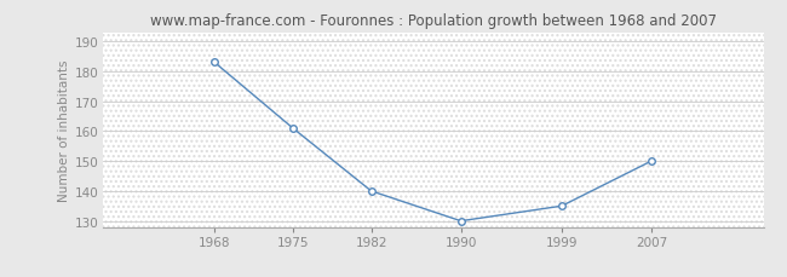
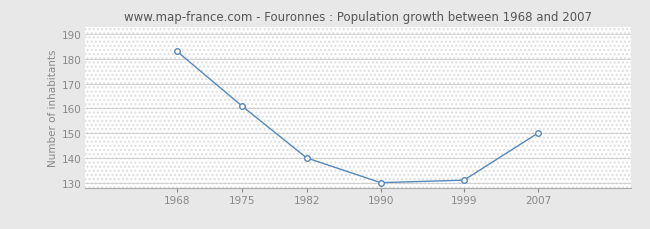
1999: 135 -> 131
